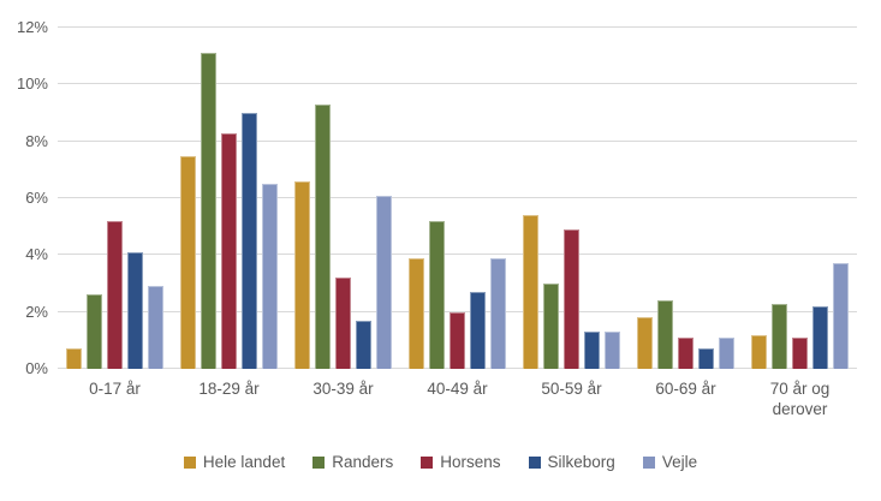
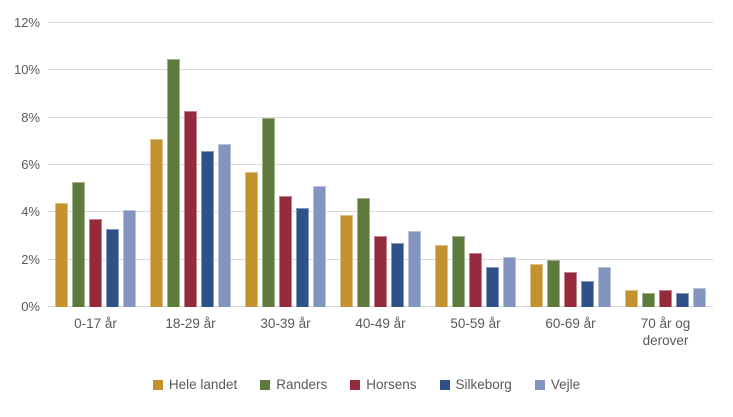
Hele landet/0-17 år: 0.7% -> 4.4%
Randers/0-17 år: 2.6% -> 5.3%
Horsens/0-17 år: 5.2% -> 3.7%
Silkeborg/0-17 år: 4.1% -> 3.3%
Vejle/0-17 år: 2.9% -> 4.1%
Hele landet/18-29 år: 7.5% -> 7.1%
Randers/18-29 år: 11.1% -> 10.5%
Silkeborg/18-29 år: 9.0% -> 6.6%
Vejle/18-29 år: 6.5% -> 6.9%
Hele landet/30-39 år: 6.6% -> 5.7%
Randers/30-39 år: 9.3% -> 8.0%
Horsens/30-39 år: 3.2% -> 4.7%
Silkeborg/30-39 år: 1.7% -> 4.2%
Vejle/30-39 år: 6.1% -> 5.1%
Randers/40-49 år: 5.2% -> 4.6%
Horsens/40-49 år: 2.0% -> 3.0%
Vejle/40-49 år: 3.9% -> 3.2%
Hele landet/50-59 år: 5.4% -> 2.6%
Horsens/50-59 år: 4.9% -> 2.3%
Silkeborg/50-59 år: 1.3% -> 1.7%
Vejle/50-59 år: 1.3% -> 2.1%
Randers/60-69 år: 2.4% -> 2.0%
Horsens/60-69 år: 1.1% -> 1.5%
Silkeborg/60-69 år: 0.7% -> 1.1%
Vejle/60-69 år: 1.1% -> 1.7%
Hele landet/70 år og derover: 1.2% -> 0.7%
Randers/70 år og derover: 2.3% -> 0.6%
Horsens/70 år og derover: 1.1% -> 0.7%
Silkeborg/70 år og derover: 2.2% -> 0.6%
Vejle/70 år og derover: 3.7% -> 0.8%
